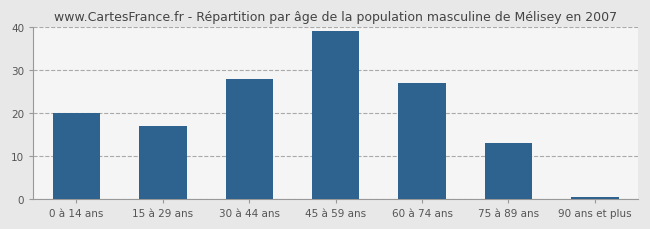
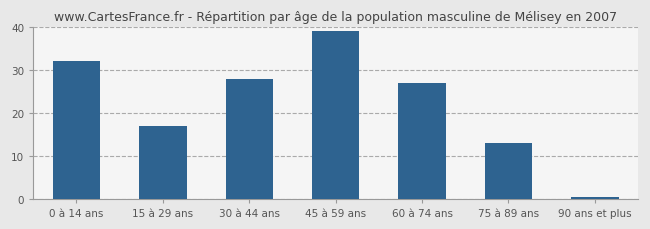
0 à 14 ans: 20.0 -> 32.0
